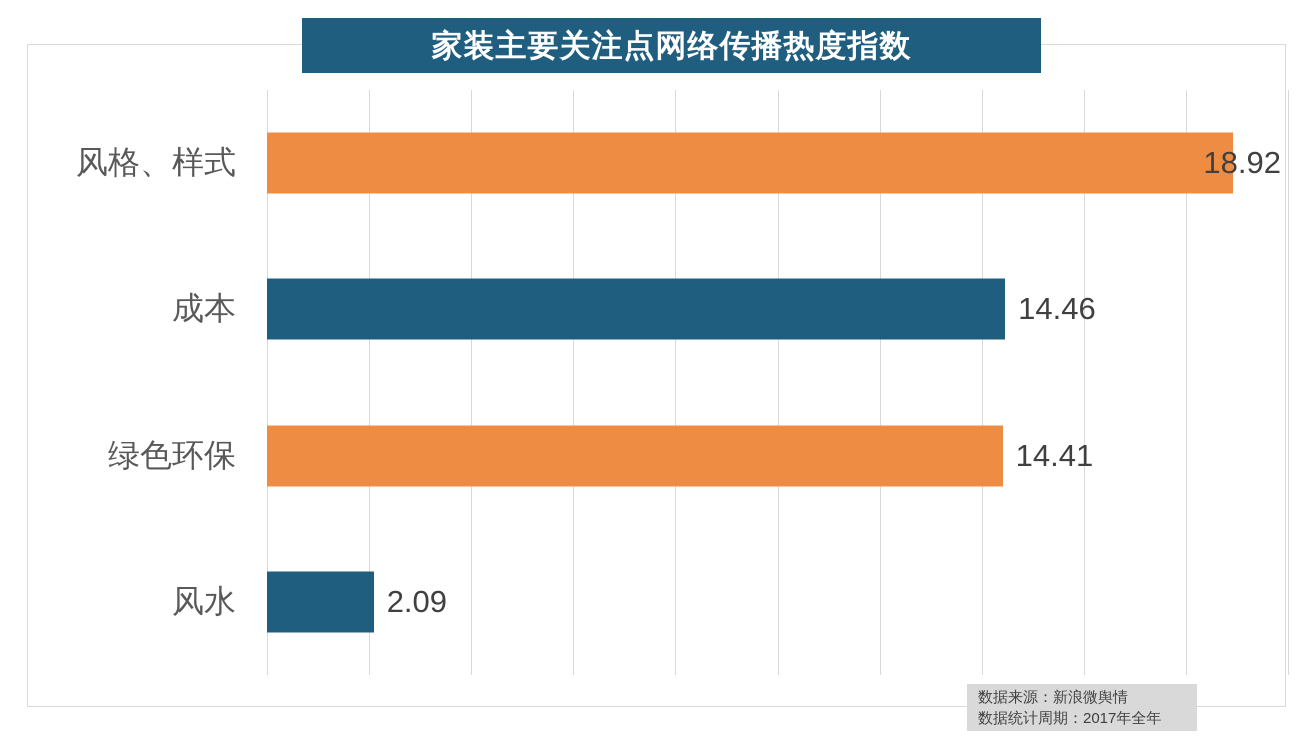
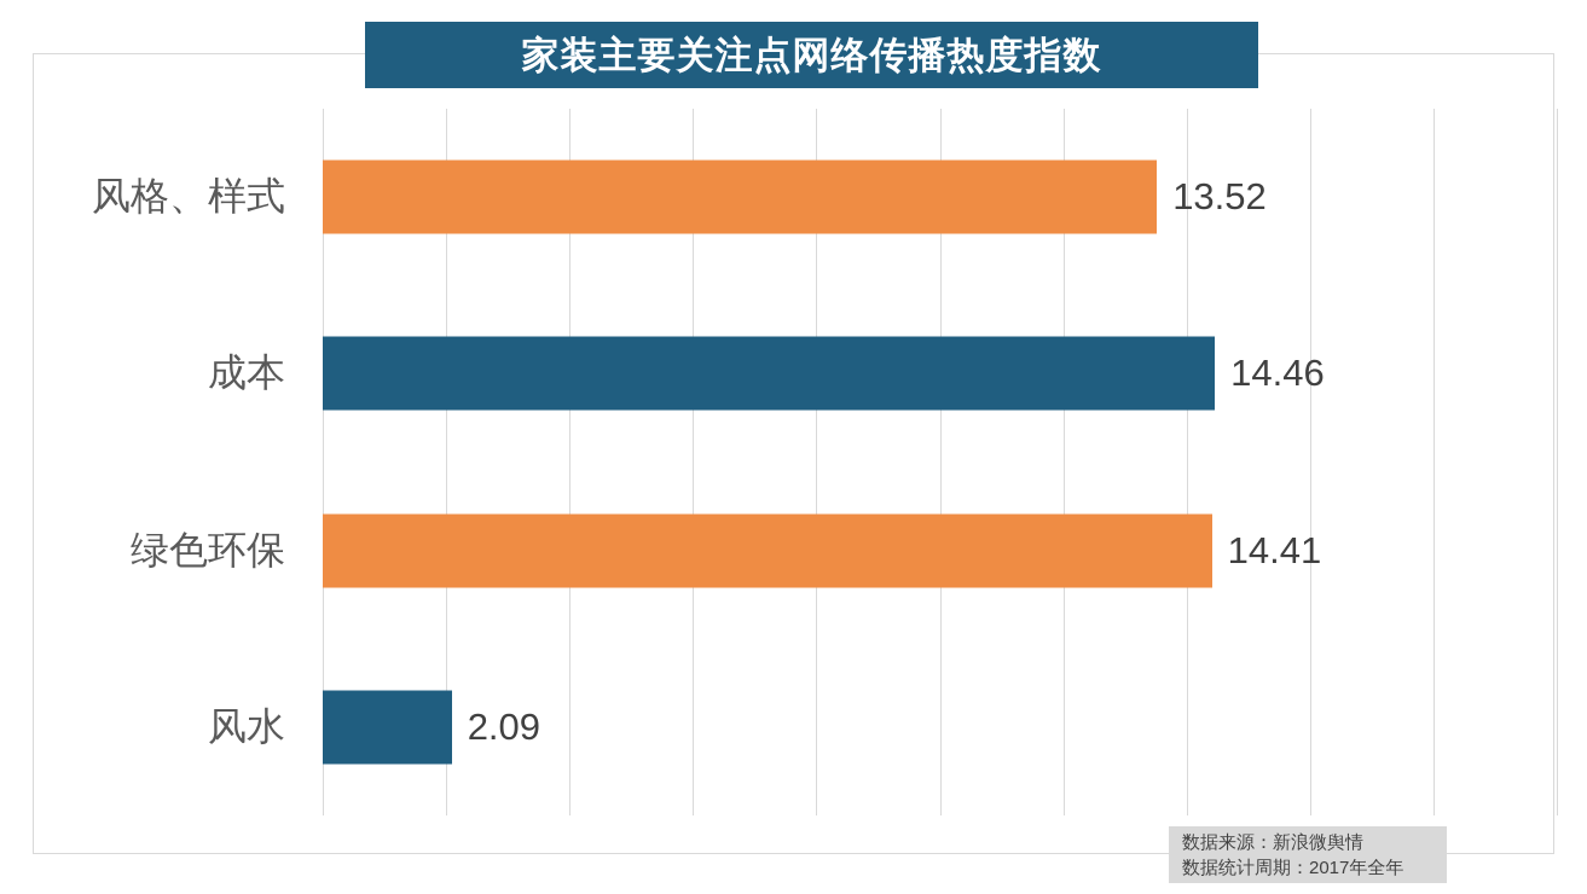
风格、样式: 18.92 -> 13.52
